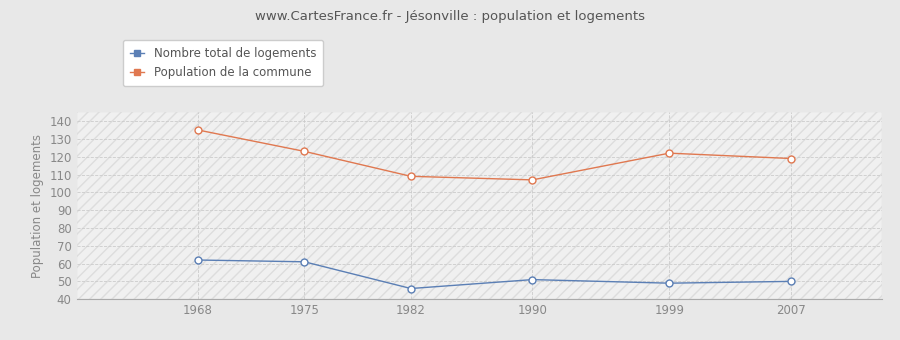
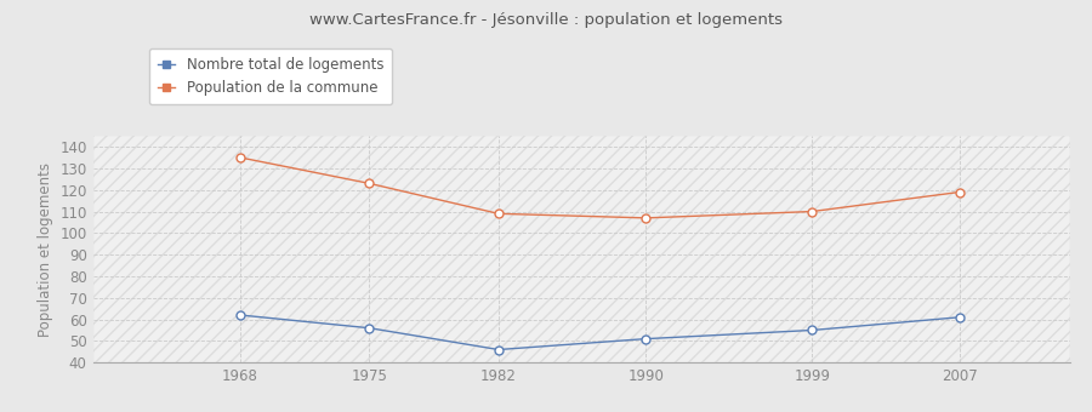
Nombre total de logements/1975: 61 -> 56
Nombre total de logements/1999: 49 -> 55
Population de la commune/1999: 122 -> 110
Nombre total de logements/2007: 50 -> 61
